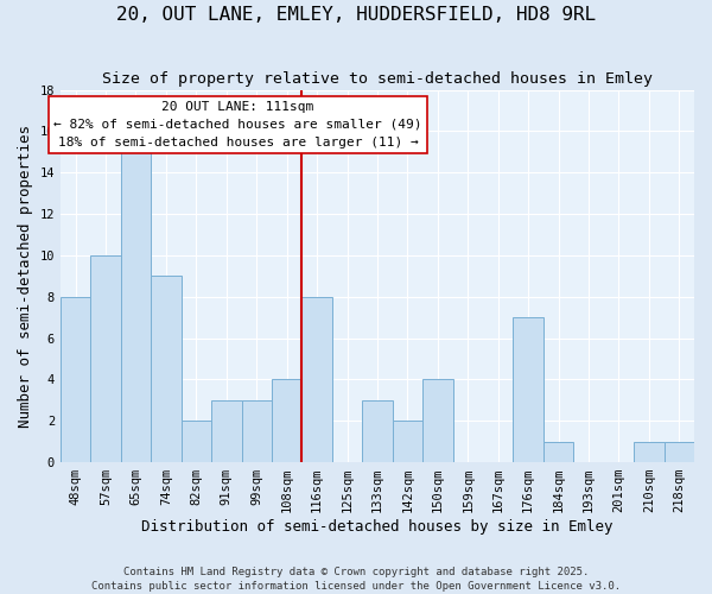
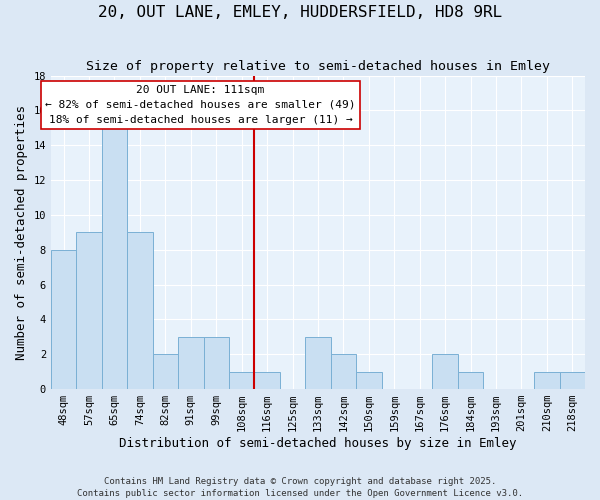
57sqm: 10 -> 9
108sqm: 4 -> 1
116sqm: 8 -> 1
150sqm: 4 -> 1
176sqm: 7 -> 2
